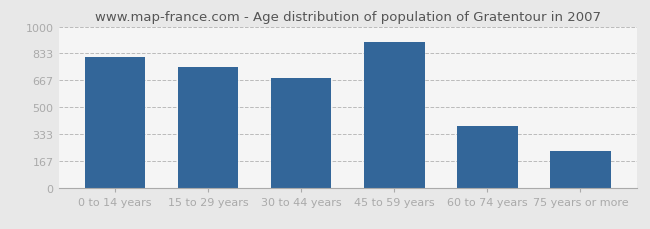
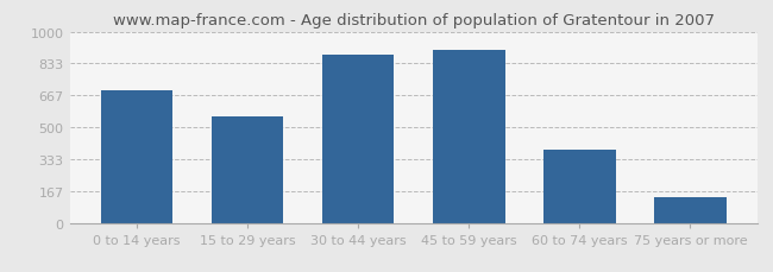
0 to 14 years: 810 -> 690
15 to 29 years: 750 -> 560
30 to 44 years: 680 -> 880
75 years or more: 230 -> 140
